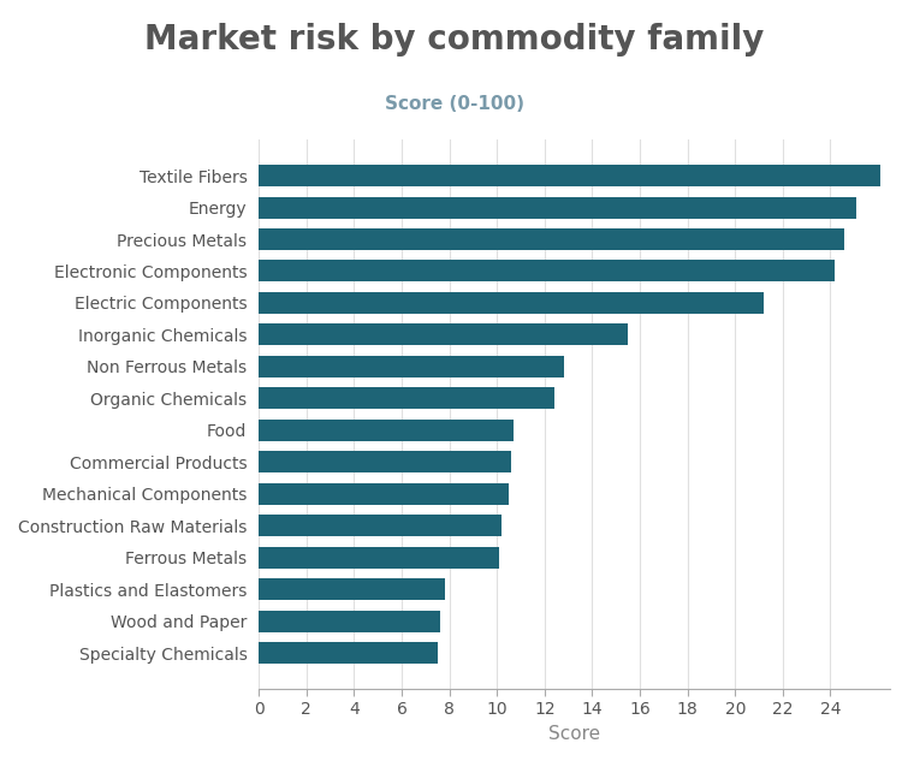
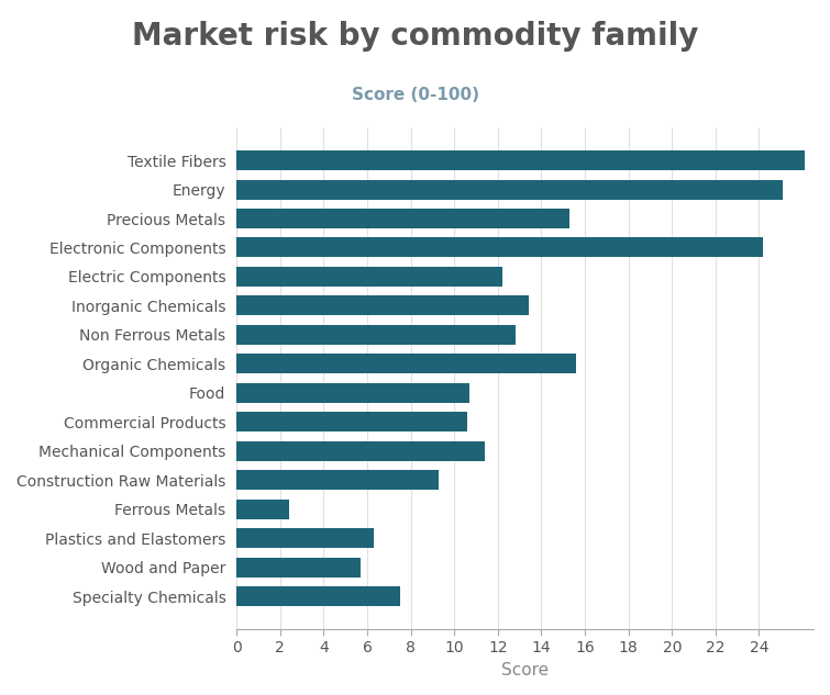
Precious Metals: 24.6 -> 15.3
Electric Components: 21.2 -> 12.2
Inorganic Chemicals: 15.5 -> 13.4
Organic Chemicals: 12.4 -> 15.6
Mechanical Components: 10.5 -> 11.4
Construction Raw Materials: 10.2 -> 9.3
Ferrous Metals: 10.1 -> 2.4
Plastics and Elastomers: 7.8 -> 6.3
Wood and Paper: 7.6 -> 5.7
